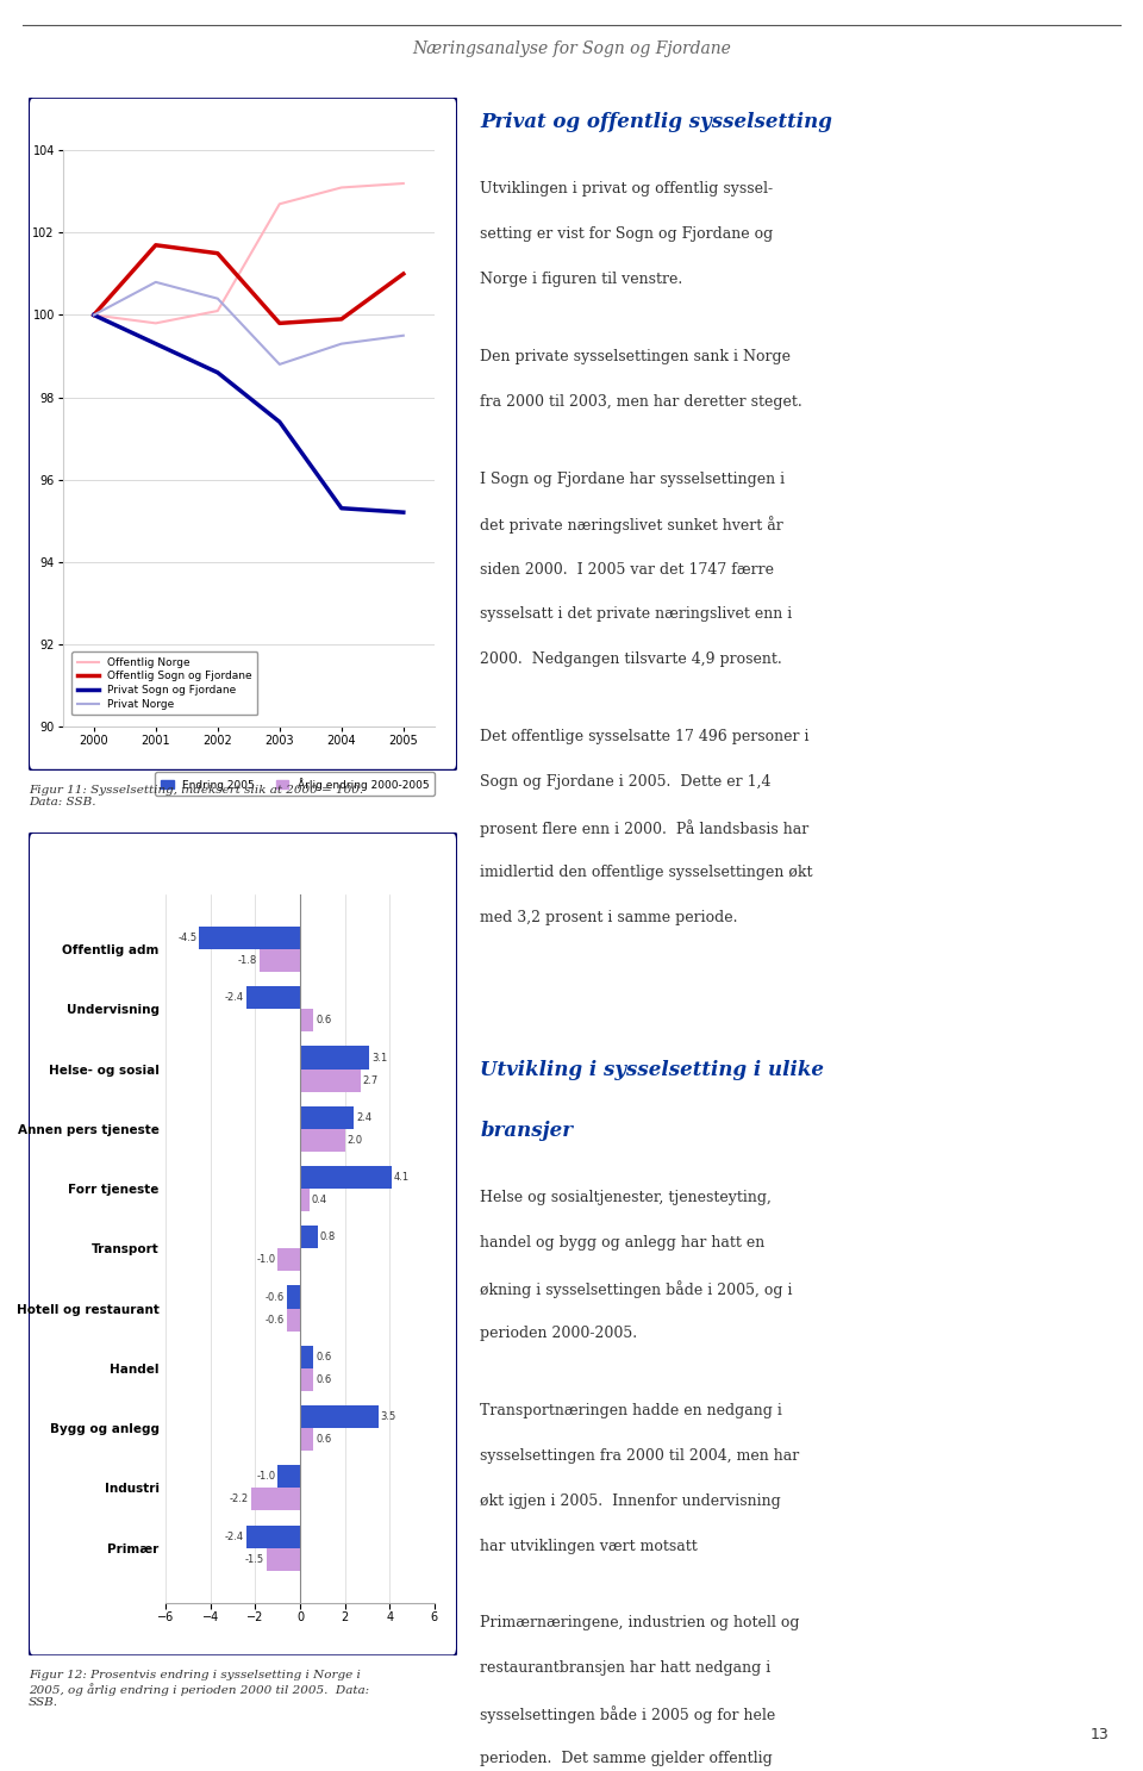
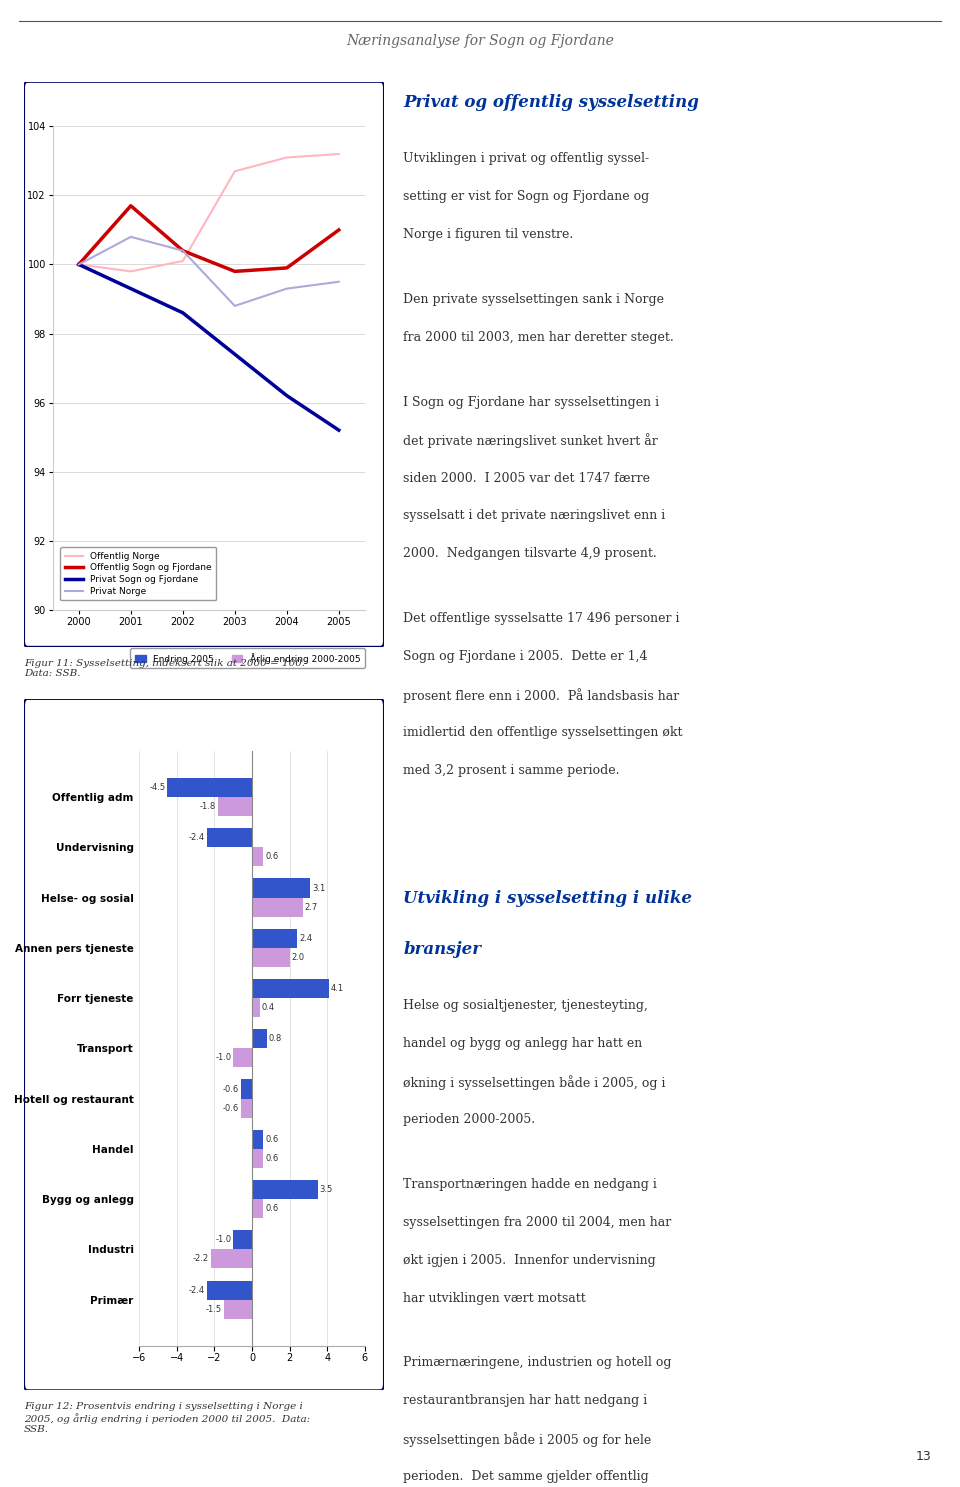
Offentlig Sogn og Fjordane/2002: 101.5 -> 100.4
Privat Sogn og Fjordane/2004: 95.3 -> 96.2
